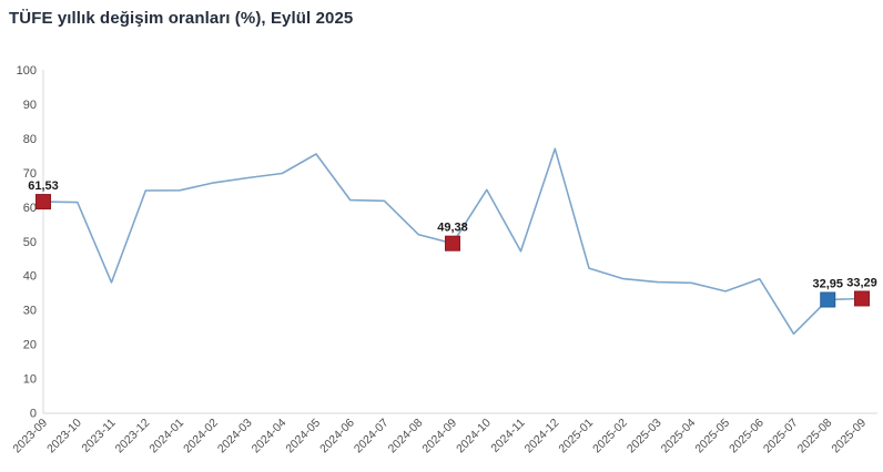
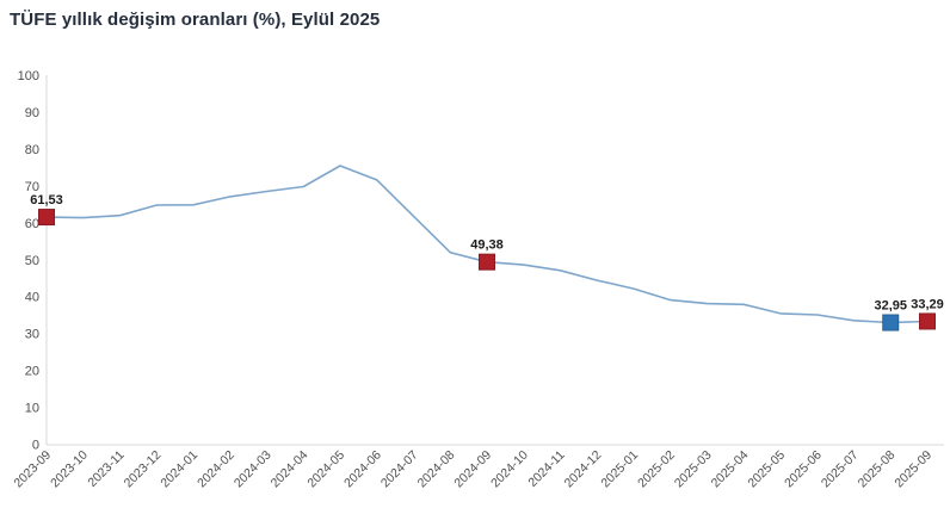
2023-11: 38 -> 62
2024-06: 62 -> 72
2024-10: 65 -> 49
2024-12: 77 -> 44
2025-06: 39 -> 35
2025-07: 23 -> 34
